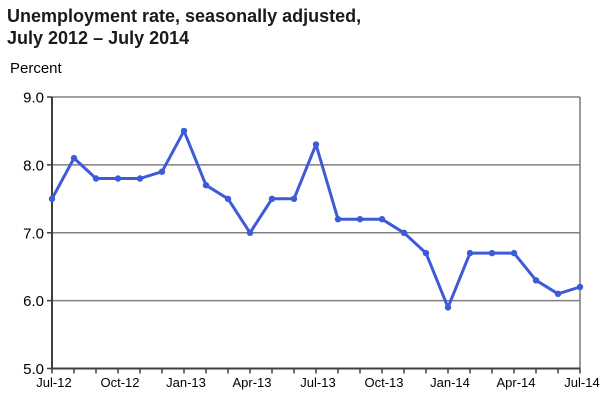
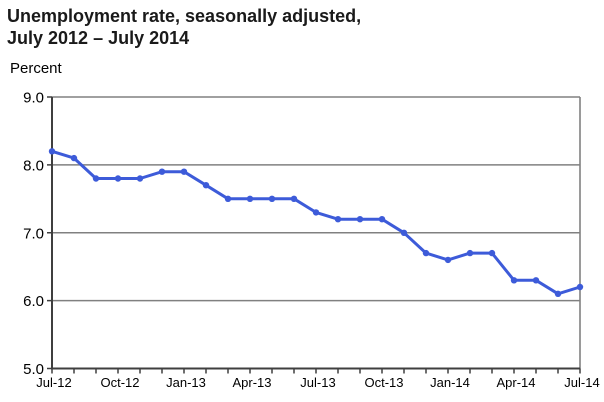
Jul-12: 7.5 -> 8.2
Jan-13: 8.5 -> 7.9
Apr-13: 7.0 -> 7.5
Jul-13: 8.3 -> 7.3
Jan-14: 5.9 -> 6.6
Apr-14: 6.7 -> 6.3
